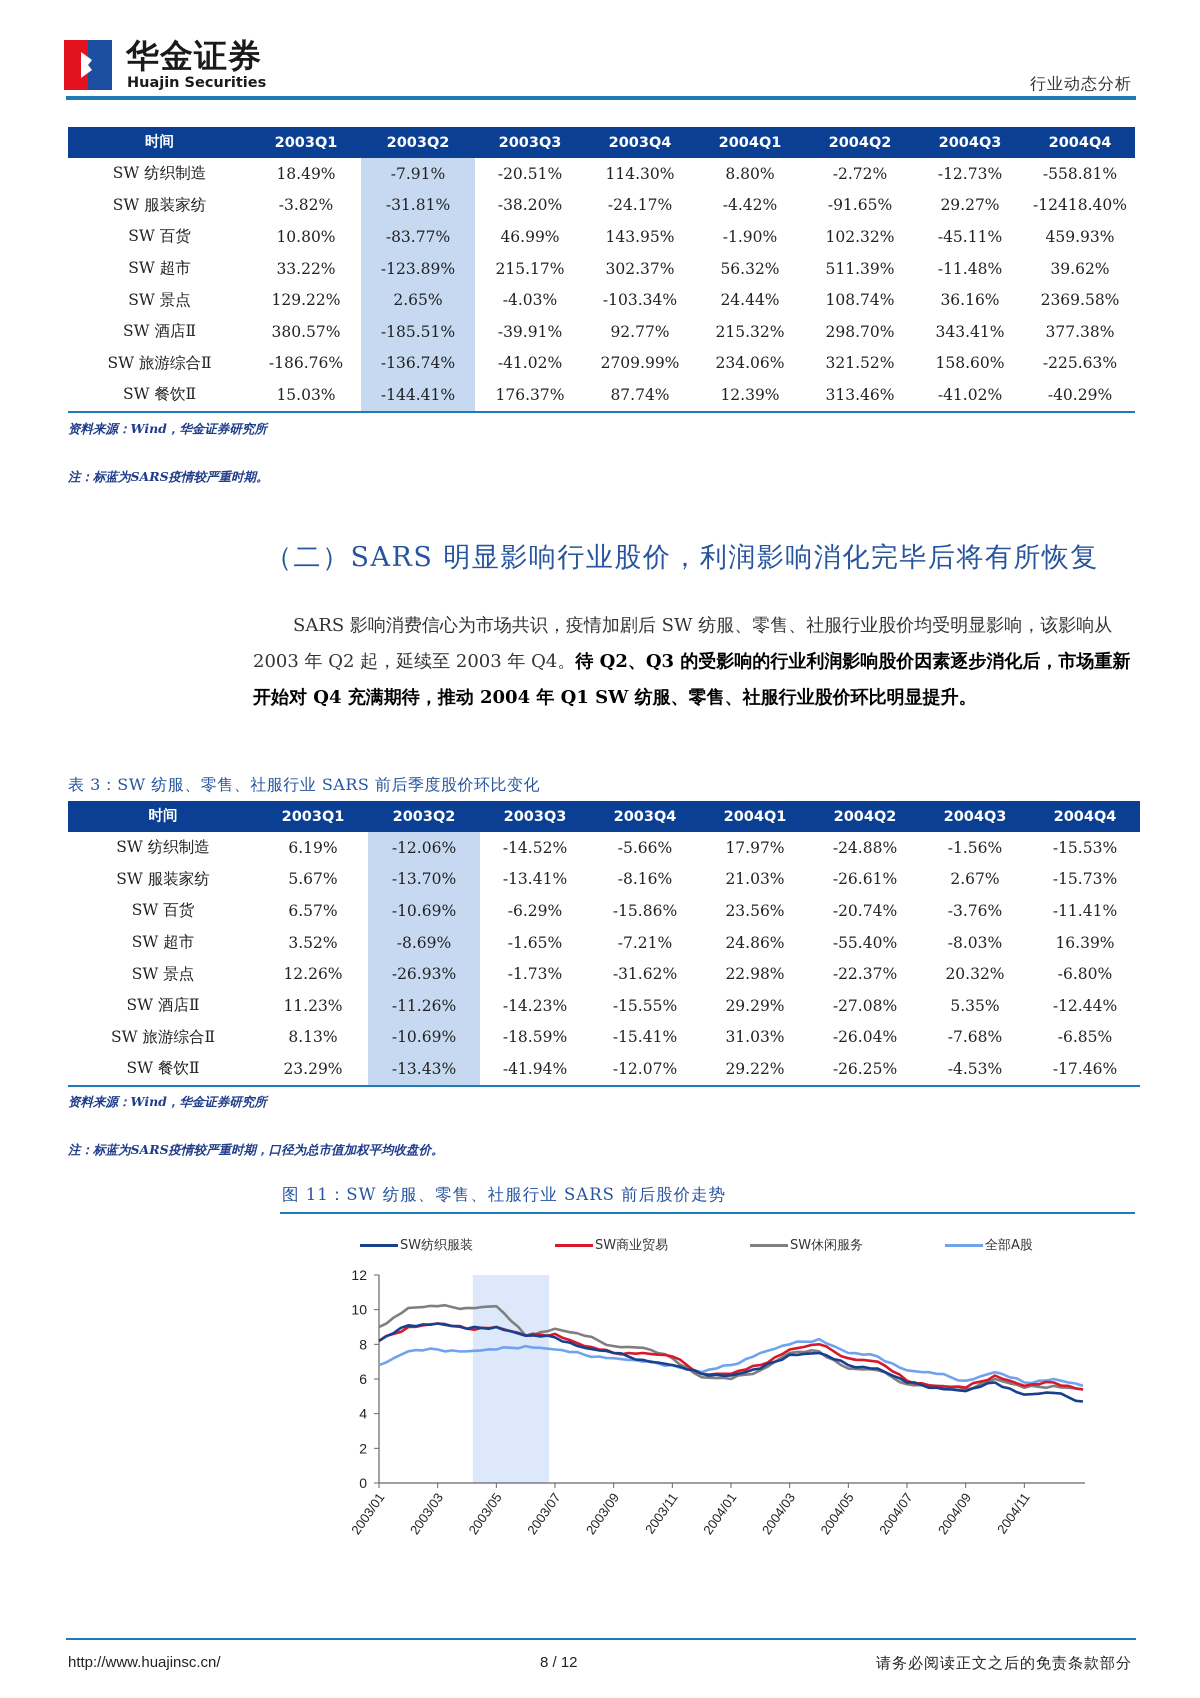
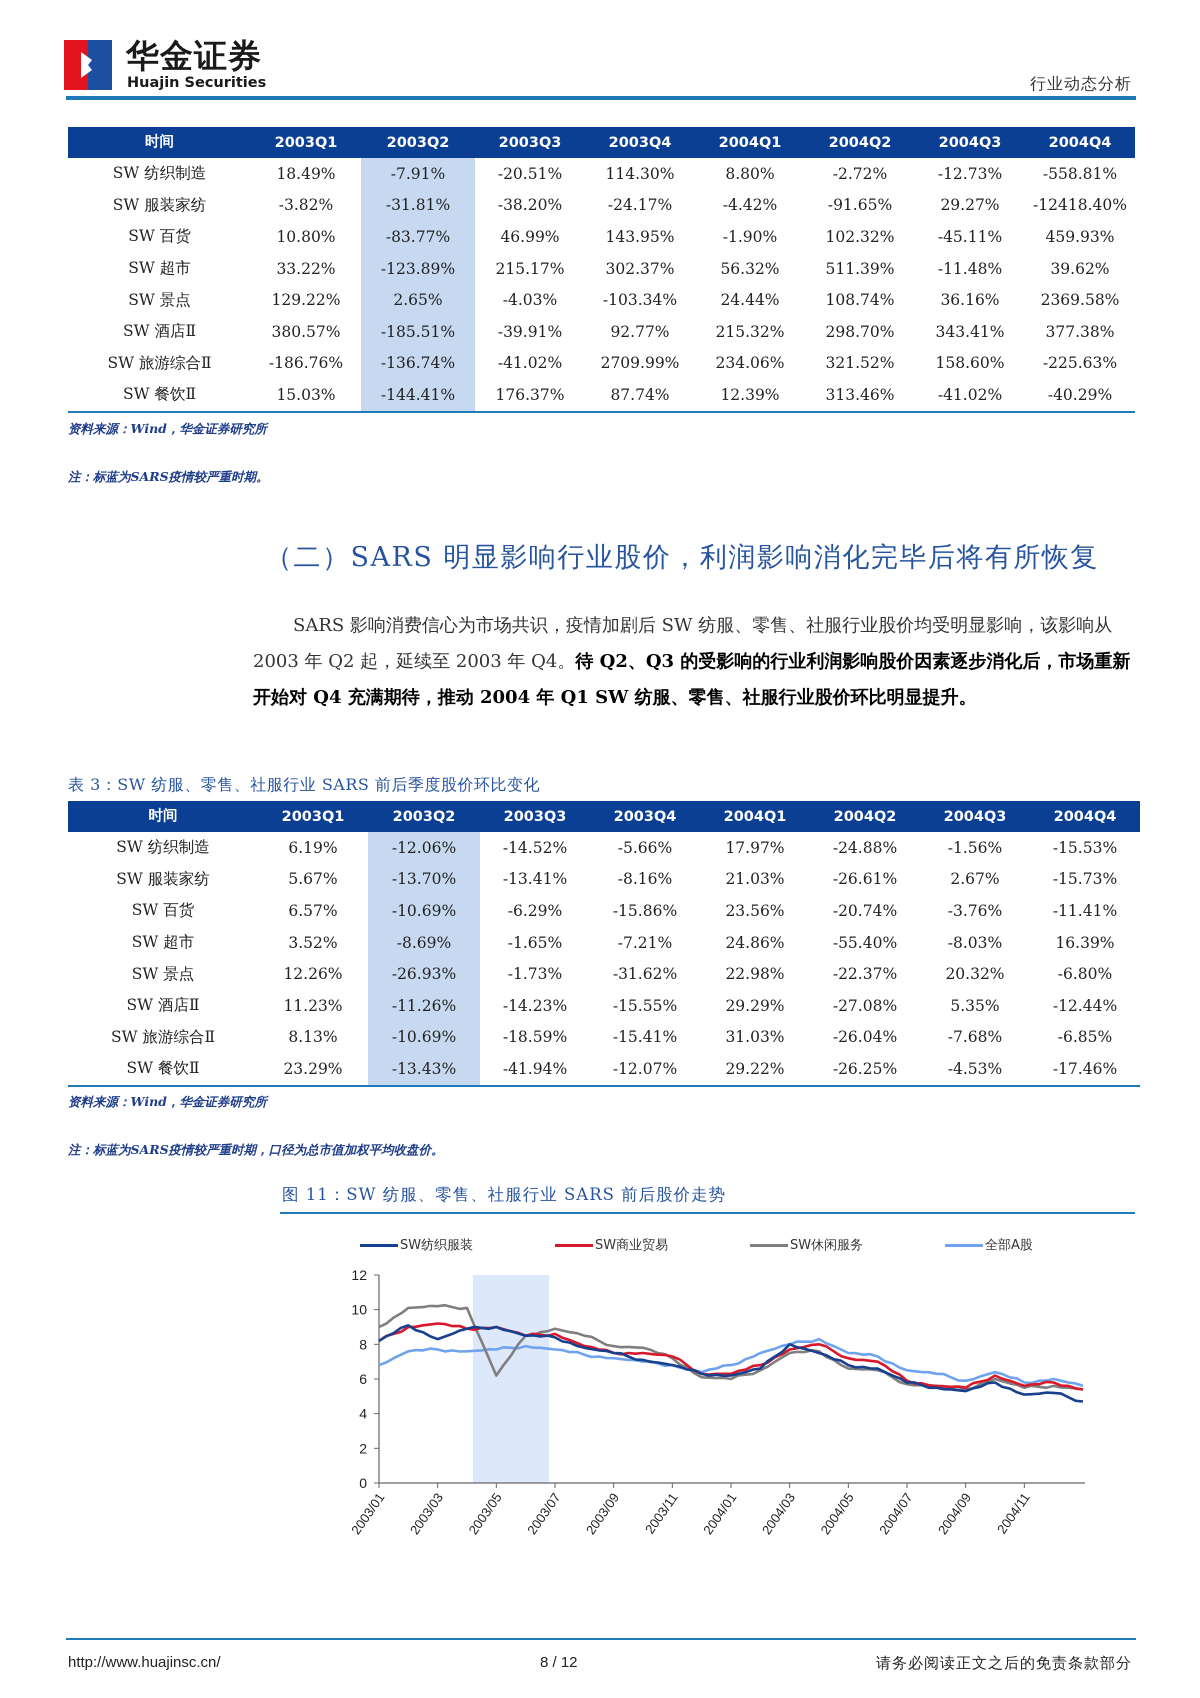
SW纺织服装/2003/03: 9.2 -> 8.3
SW休闲服务/2003/05: 10.2 -> 6.2
SW纺织服装/2004/03: 7.4 -> 8.0
